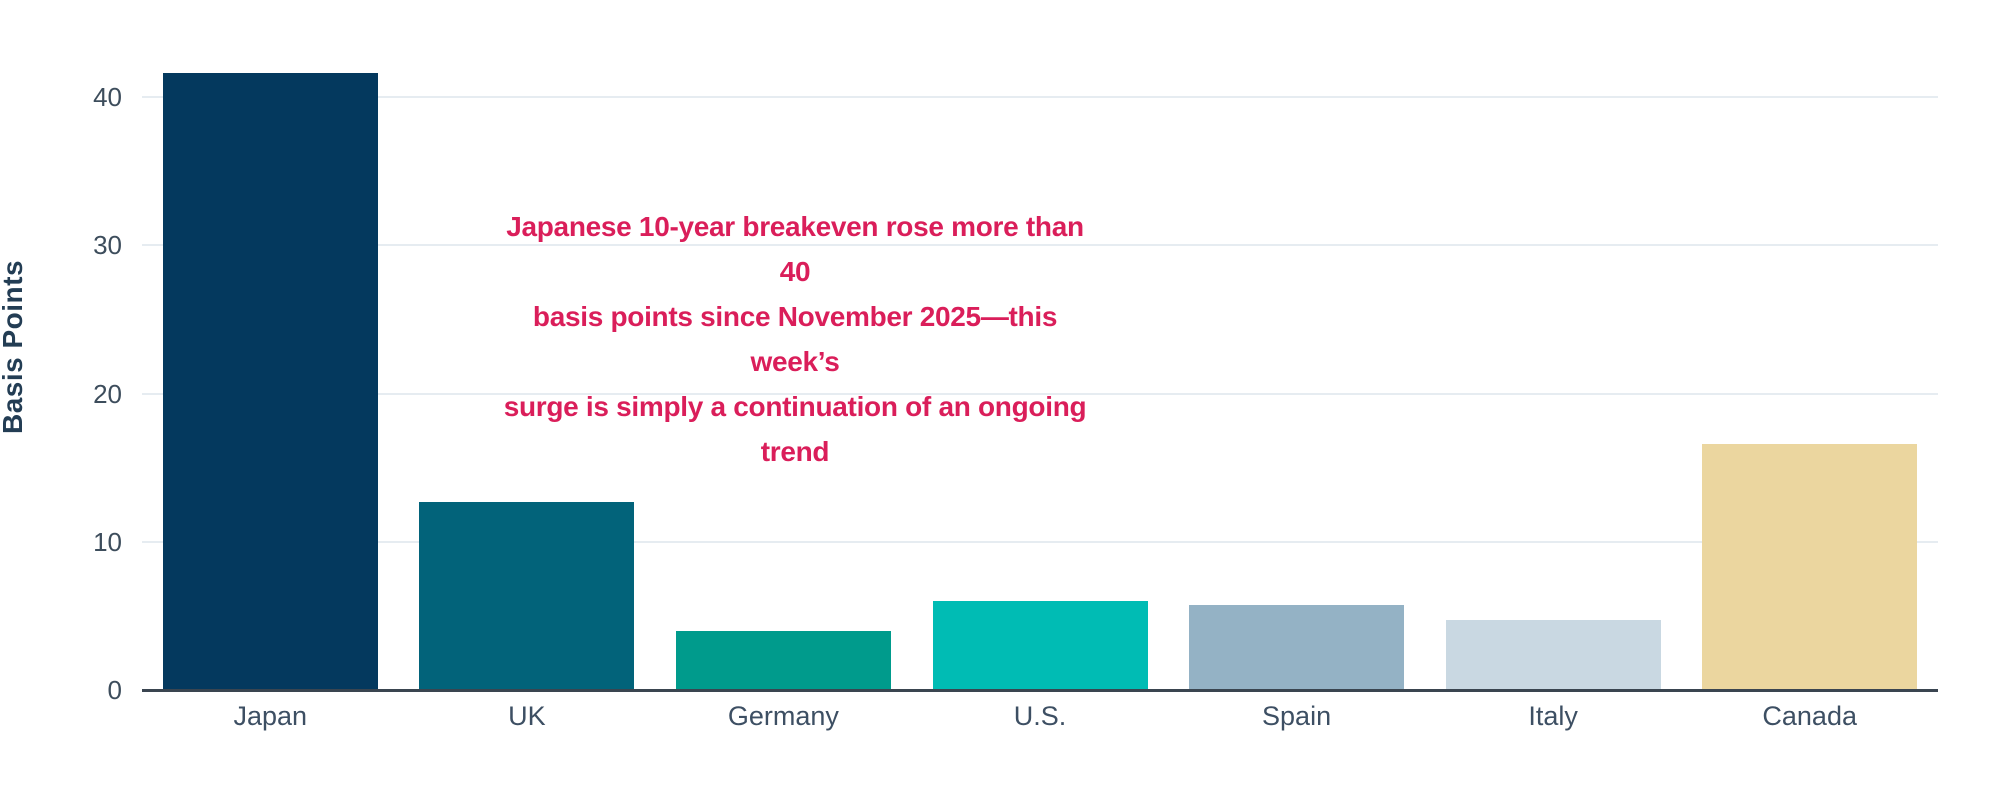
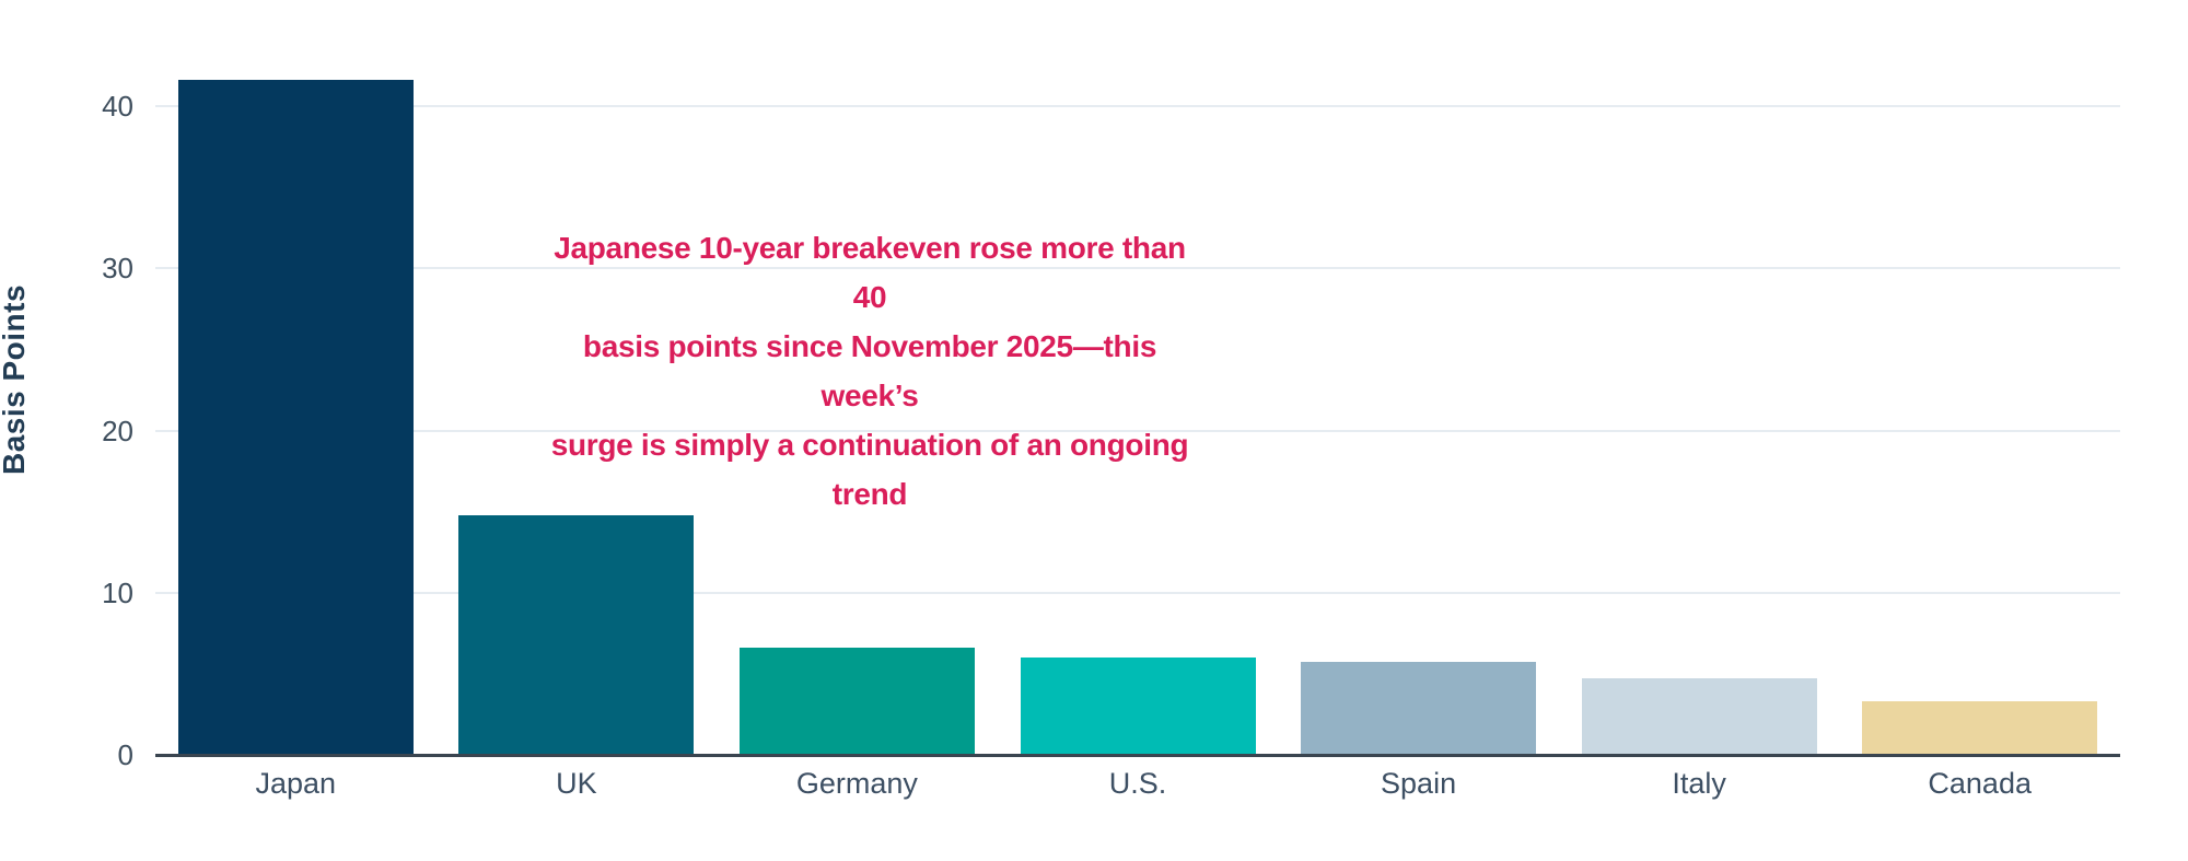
UK: 12.7 -> 14.8
Germany: 4.0 -> 6.6
Canada: 16.6 -> 3.3
